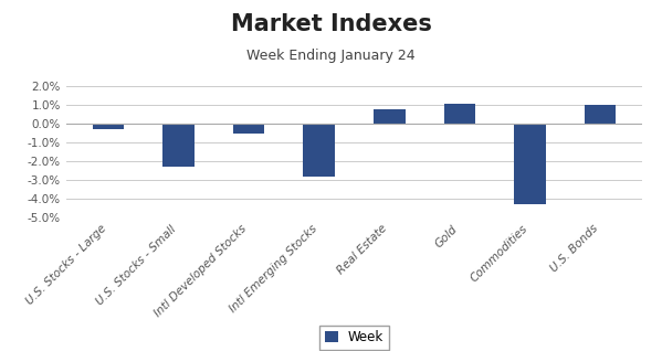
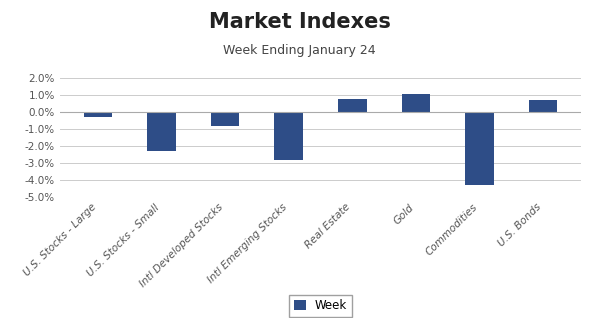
Intl Developed Stocks: -0.5% -> -0.8%
U.S. Bonds: 1.0% -> 0.7%
